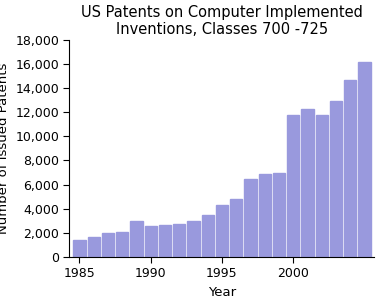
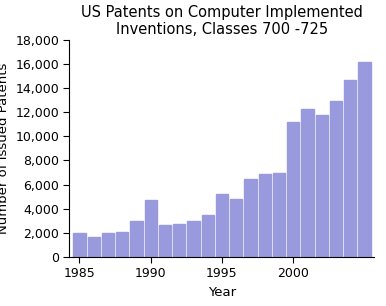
1985: 1,400 -> 2,000
1990: 2,600 -> 4,700
1995: 4,300 -> 5,200
2000: 11,800 -> 11,200
